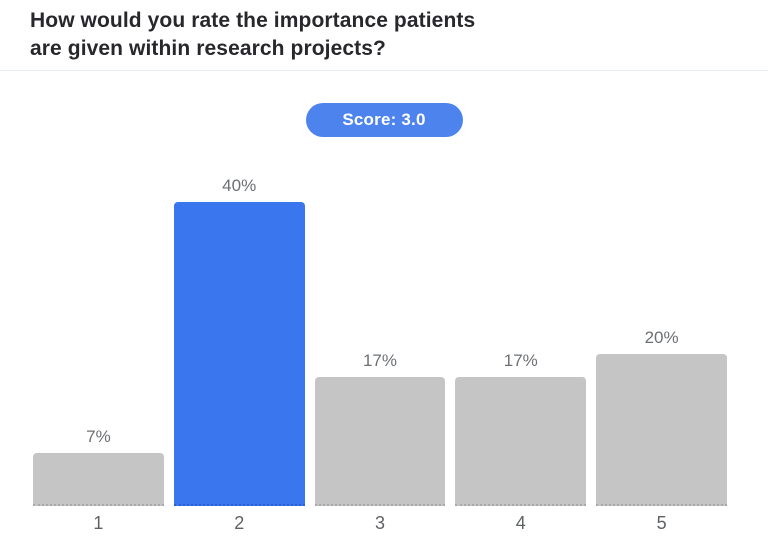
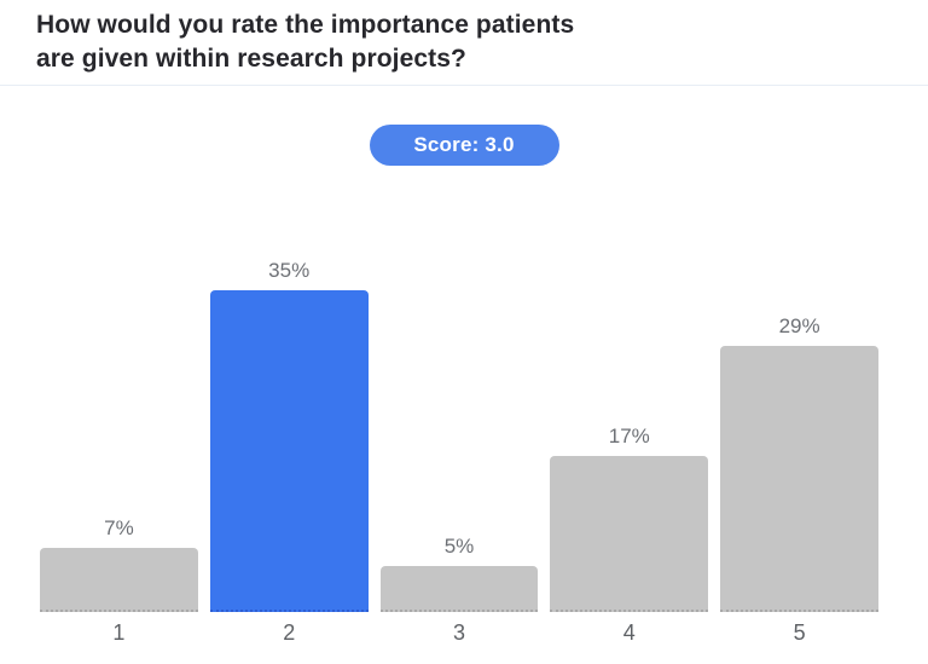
2: 40% -> 35%
3: 17% -> 5%
5: 20% -> 29%
